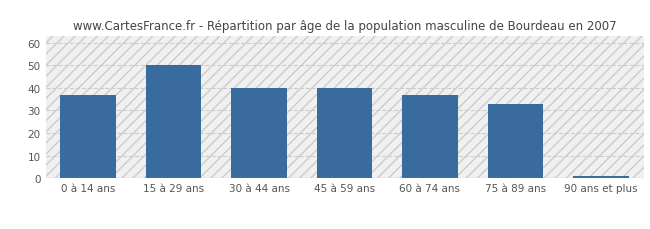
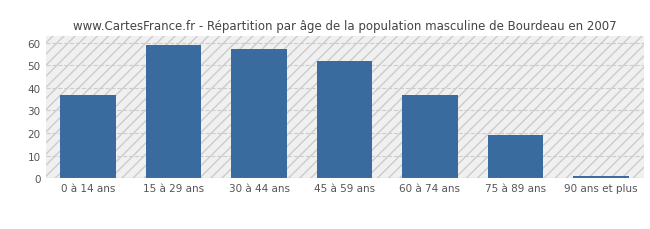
15 à 29 ans: 50 -> 59
30 à 44 ans: 40 -> 57
45 à 59 ans: 40 -> 52
75 à 89 ans: 33 -> 19
